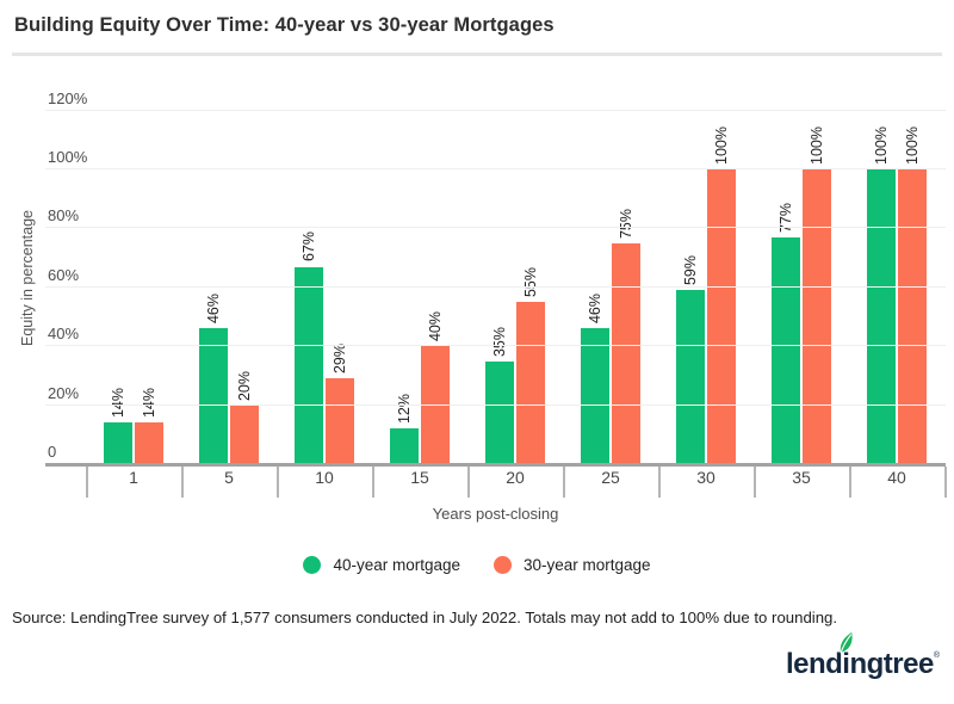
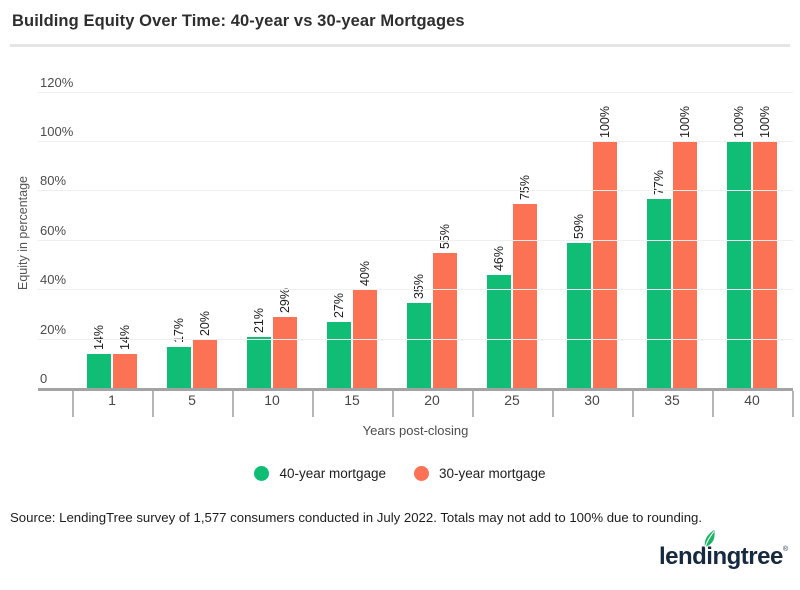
40-year mortgage/5: 46% -> 17%
40-year mortgage/10: 67% -> 21%
40-year mortgage/15: 12% -> 27%
